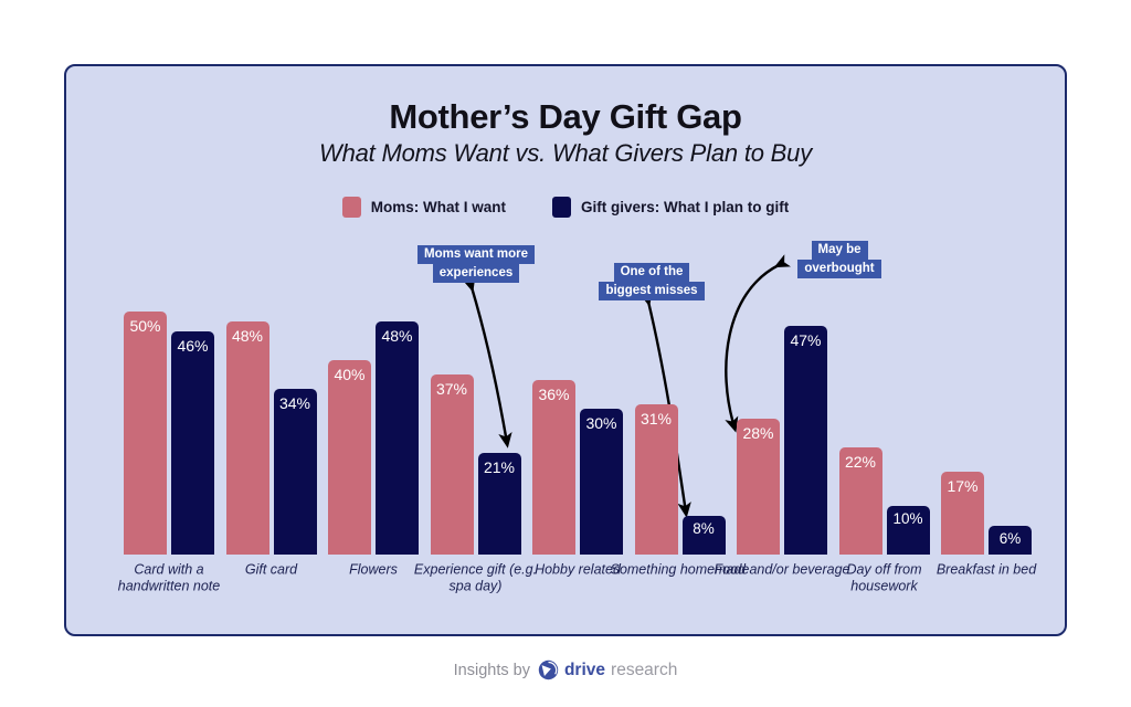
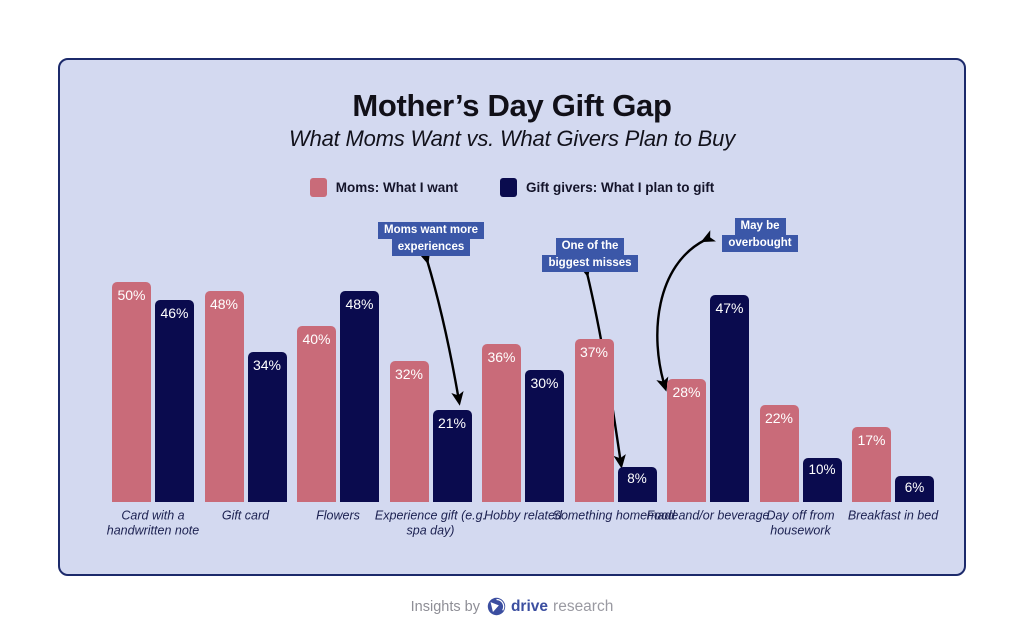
Moms: What I want/Experience gift (e.g. spa day): 37% -> 32%
Moms: What I want/Something homemade: 31% -> 37%
